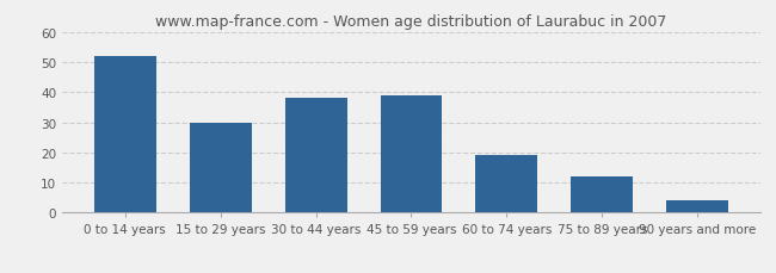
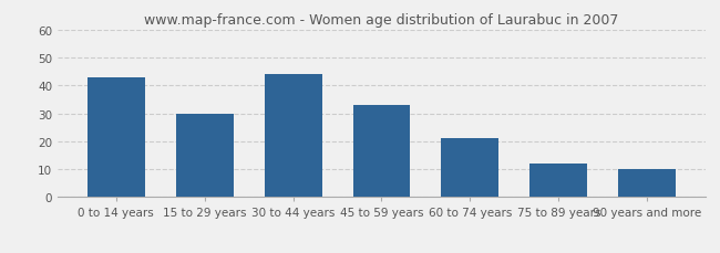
0 to 14 years: 52 -> 43
30 to 44 years: 38 -> 44
45 to 59 years: 39 -> 33
60 to 74 years: 19 -> 21
90 years and more: 4 -> 10
